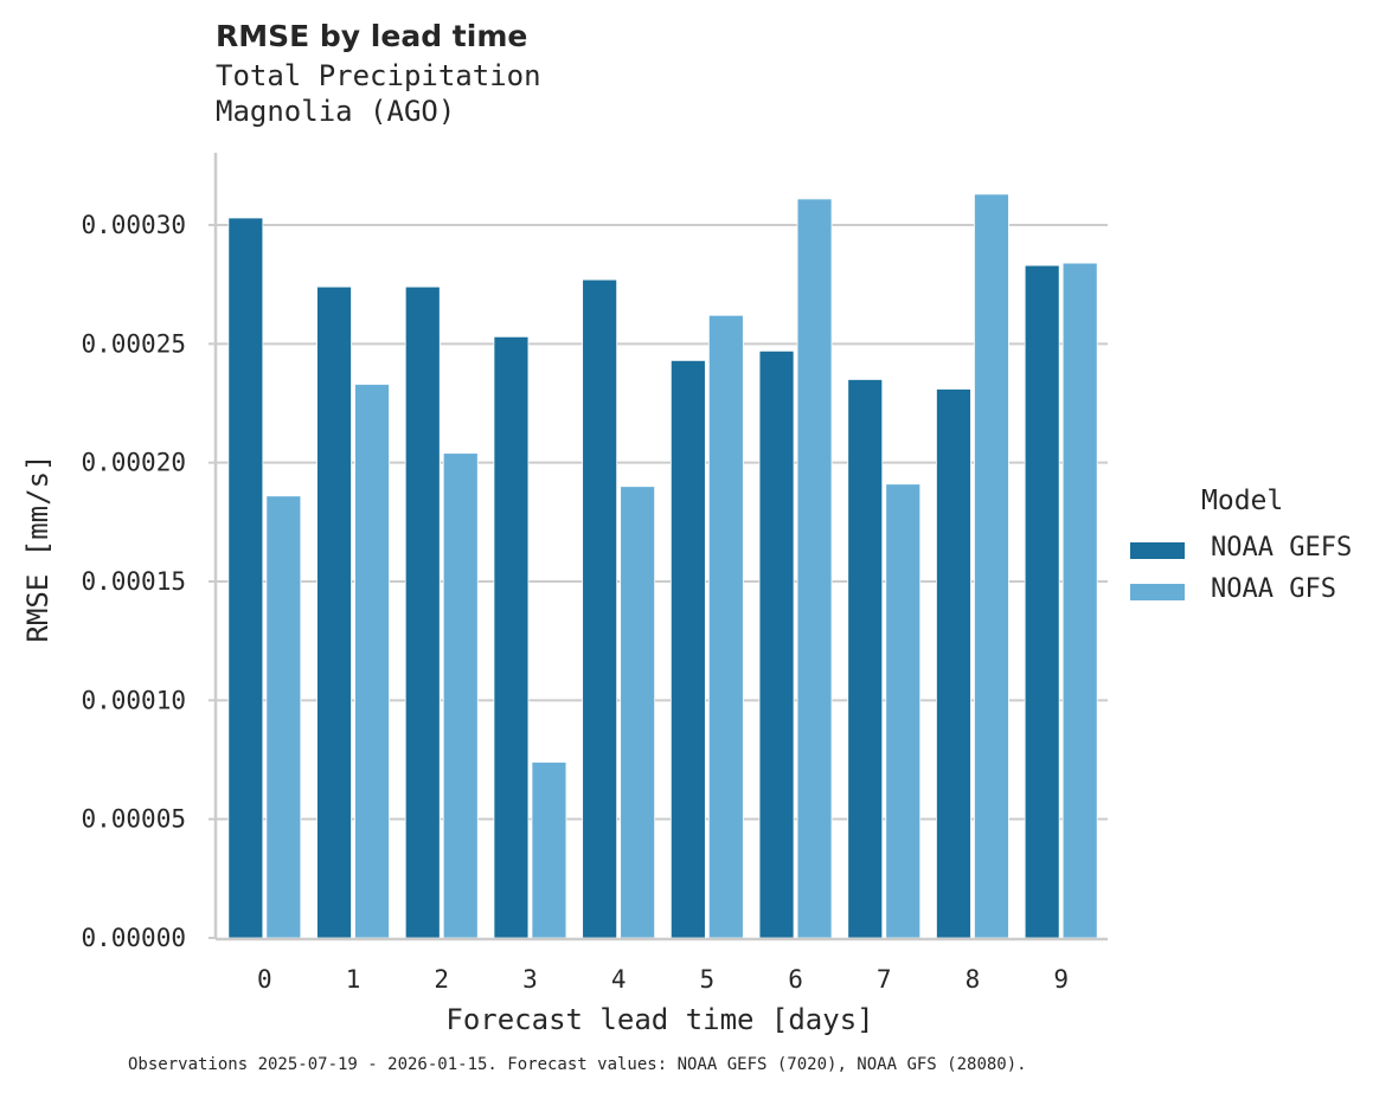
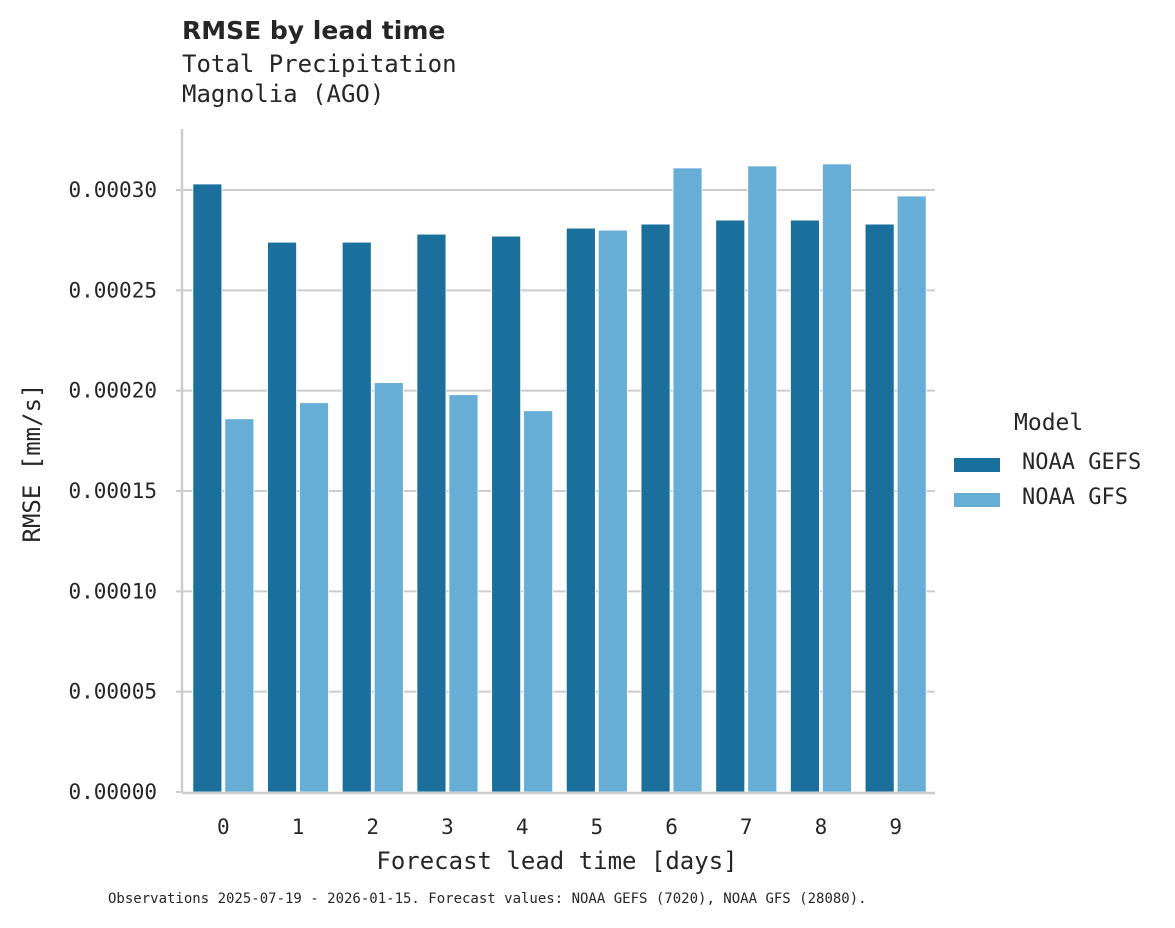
NOAA GFS/1: 0.000233 -> 0.000194
NOAA GEFS/3: 0.000253 -> 0.000278
NOAA GFS/3: 0.000074 -> 0.000198
NOAA GEFS/5: 0.000243 -> 0.000281
NOAA GFS/5: 0.000262 -> 0.000280
NOAA GEFS/6: 0.000247 -> 0.000283
NOAA GEFS/7: 0.000235 -> 0.000285
NOAA GFS/7: 0.000191 -> 0.000312
NOAA GEFS/8: 0.000231 -> 0.000285
NOAA GFS/9: 0.000284 -> 0.000297
